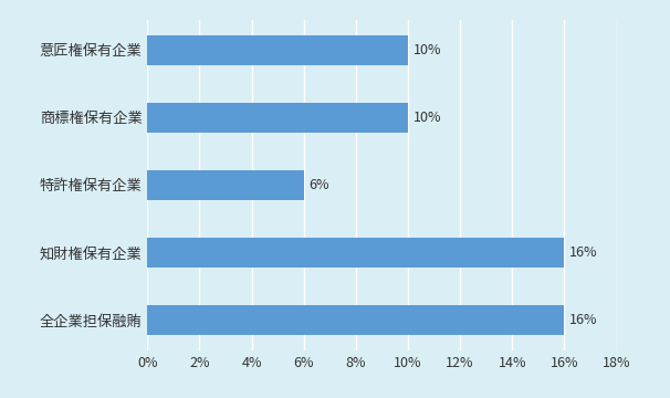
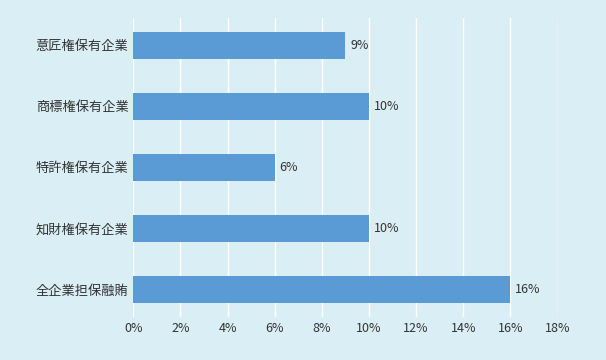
意匠権保有企業: 10% -> 9%
知財権保有企業: 16% -> 10%
